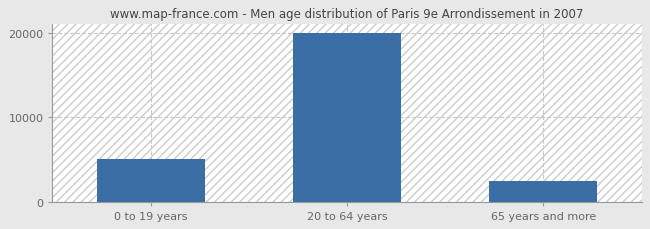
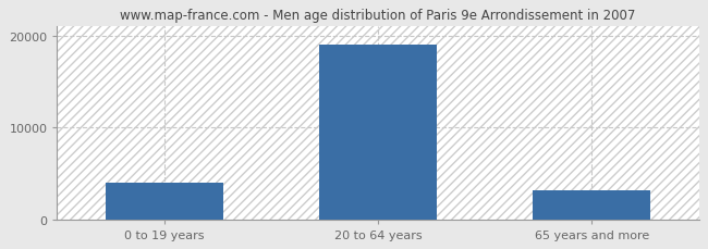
0 to 19 years: 5000 -> 4000
20 to 64 years: 20000 -> 19000
65 years and more: 2500 -> 3200
